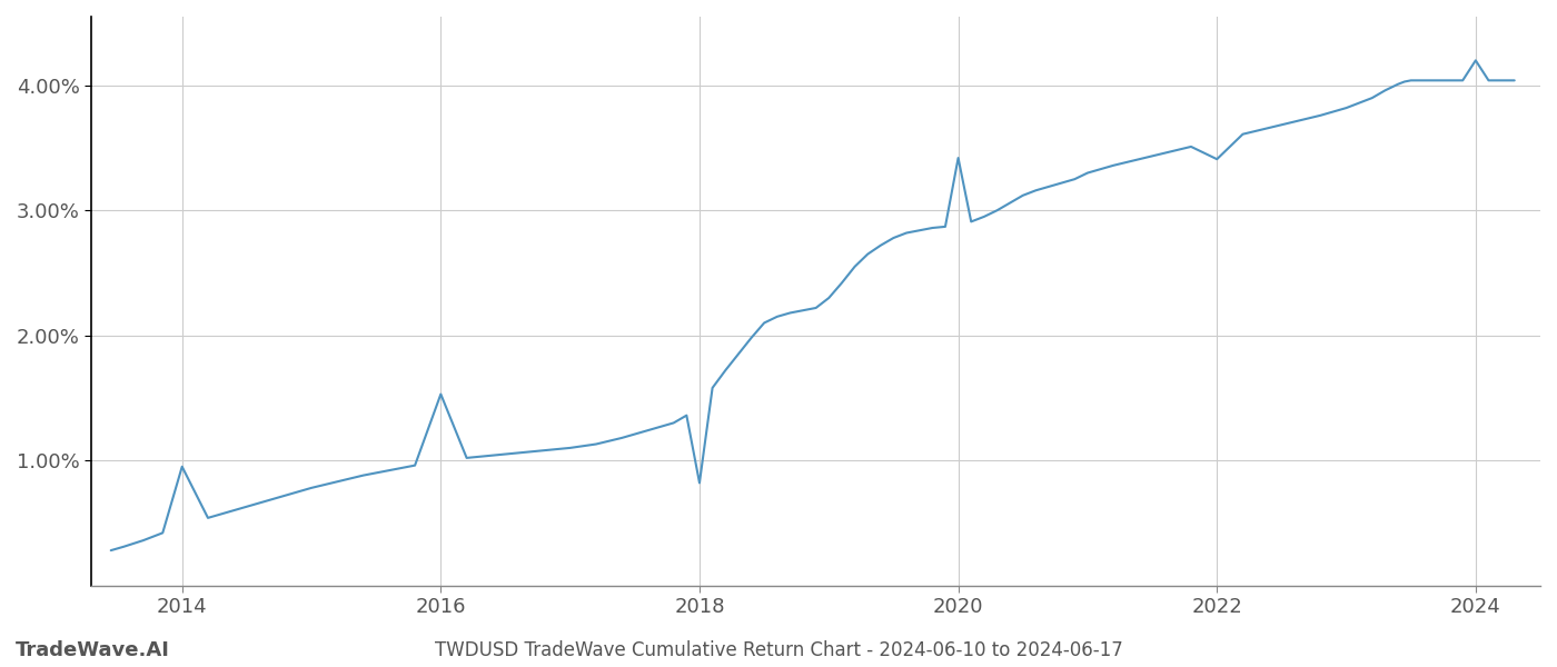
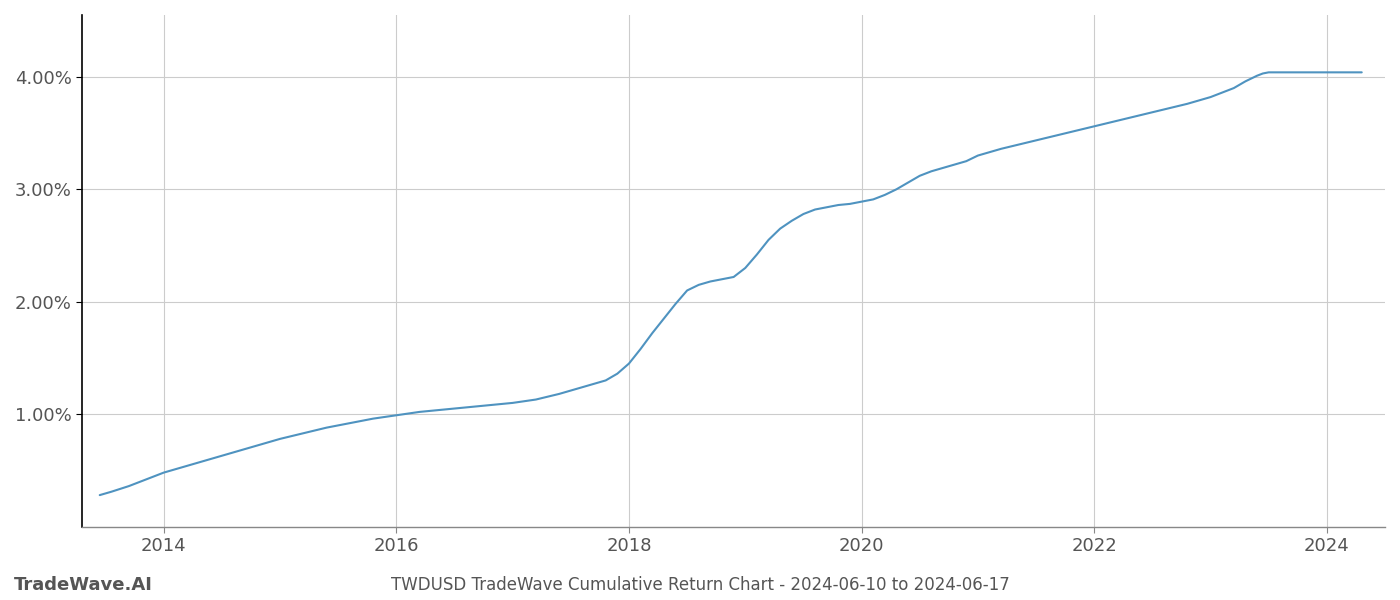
2014: 0.95% -> 0.48%
2016: 1.53% -> 0.99%
2018: 0.82% -> 1.45%
2020: 3.42% -> 2.89%
2022: 3.41% -> 3.56%
2024: 4.20% -> 4.04%
